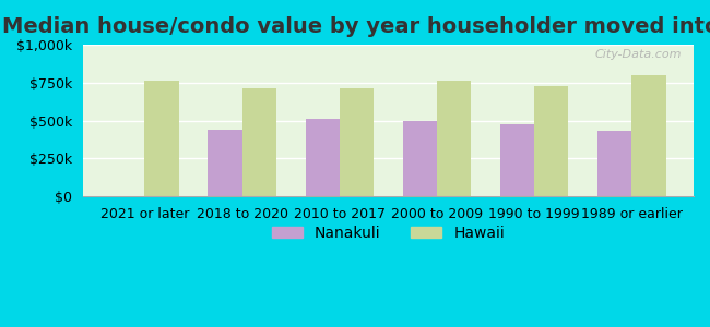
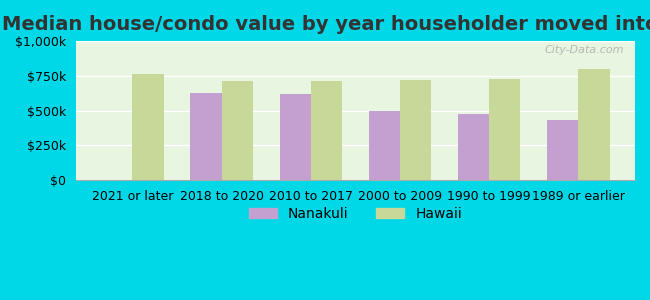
Nanakuli/2018 to 2020: $440k -> $630k
Nanakuli/2010 to 2017: $510k -> $620k
Hawaii/2000 to 2009: $760k -> $720k
